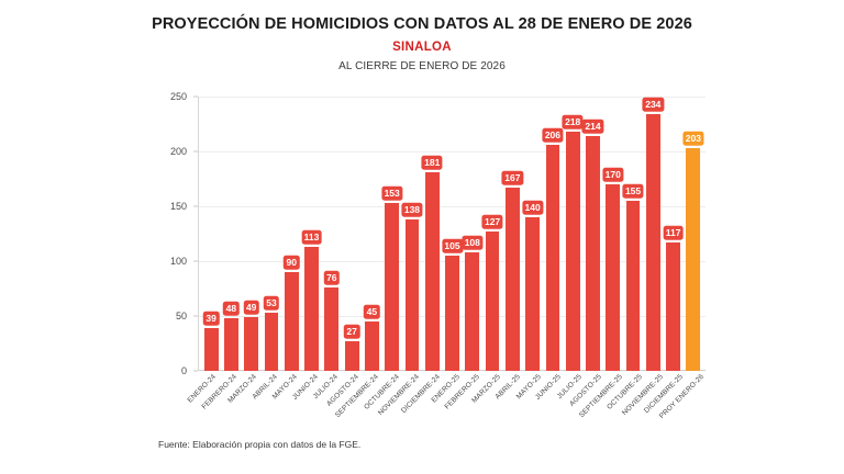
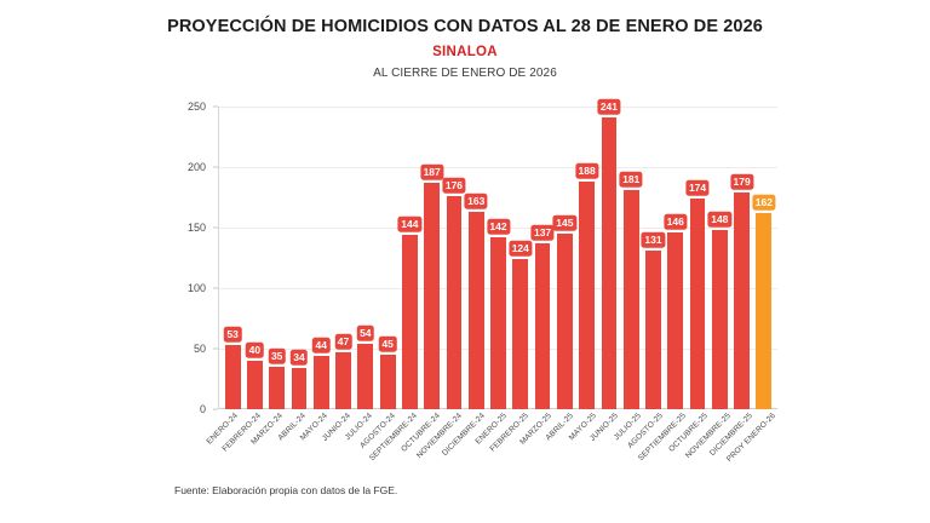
ENERO-24: 39 -> 53
FEBRERO-24: 48 -> 40
MARZO-24: 49 -> 35
ABRIL-24: 53 -> 34
MAYO-24: 90 -> 44
JUNIO-24: 113 -> 47
JULIO-24: 76 -> 54
AGOSTO-24: 27 -> 45
SEPTIEMBRE-24: 45 -> 144
OCTUBRE-24: 153 -> 187
NOVIEMBRE-24: 138 -> 176
DICIEMBRE-24: 181 -> 163
ENERO-25: 105 -> 142
FEBRERO-25: 108 -> 124
MARZO-25: 127 -> 137
ABRIL-25: 167 -> 145
MAYO-25: 140 -> 188
JUNIO-25: 206 -> 241
JULIO-25: 218 -> 181
AGOSTO-25: 214 -> 131
SEPTIEMBRE-25: 170 -> 146
OCTUBRE-25: 155 -> 174
NOVIEMBRE-25: 234 -> 148
DICIEMBRE-25: 117 -> 179
PROY ENERO-26: 203 -> 162
